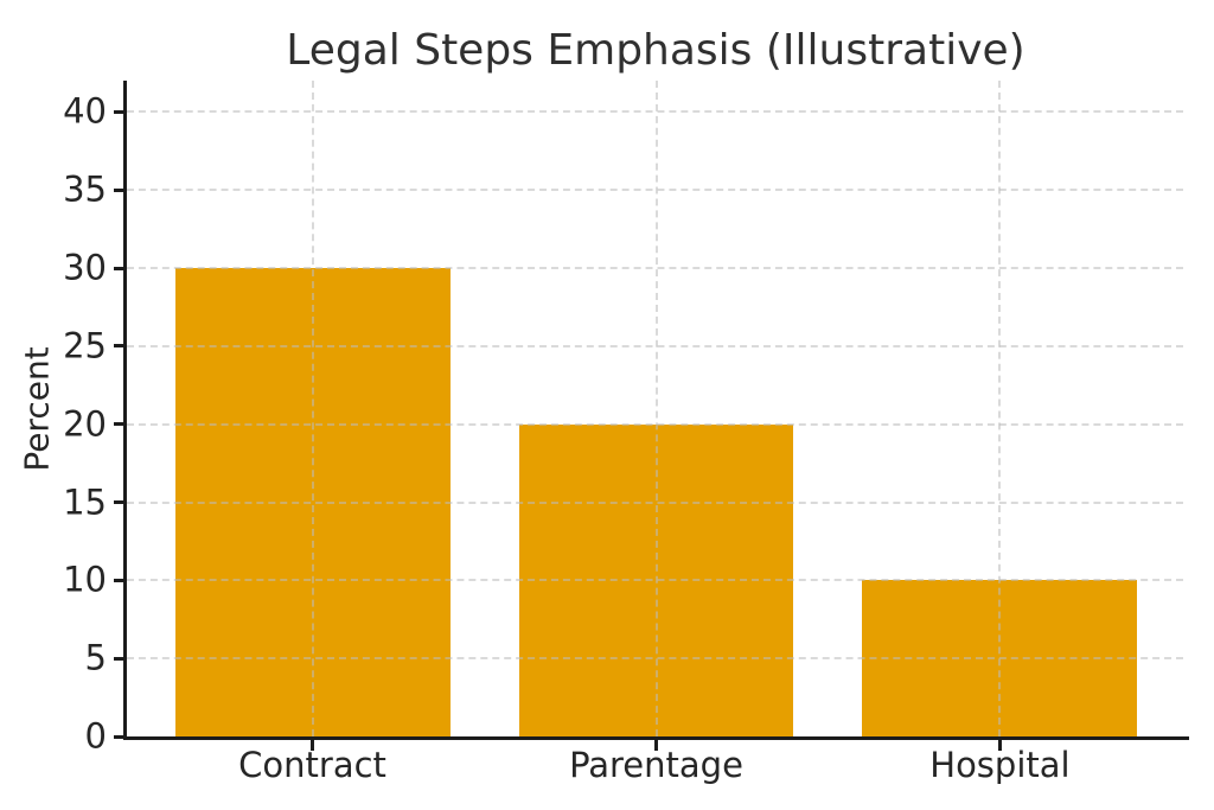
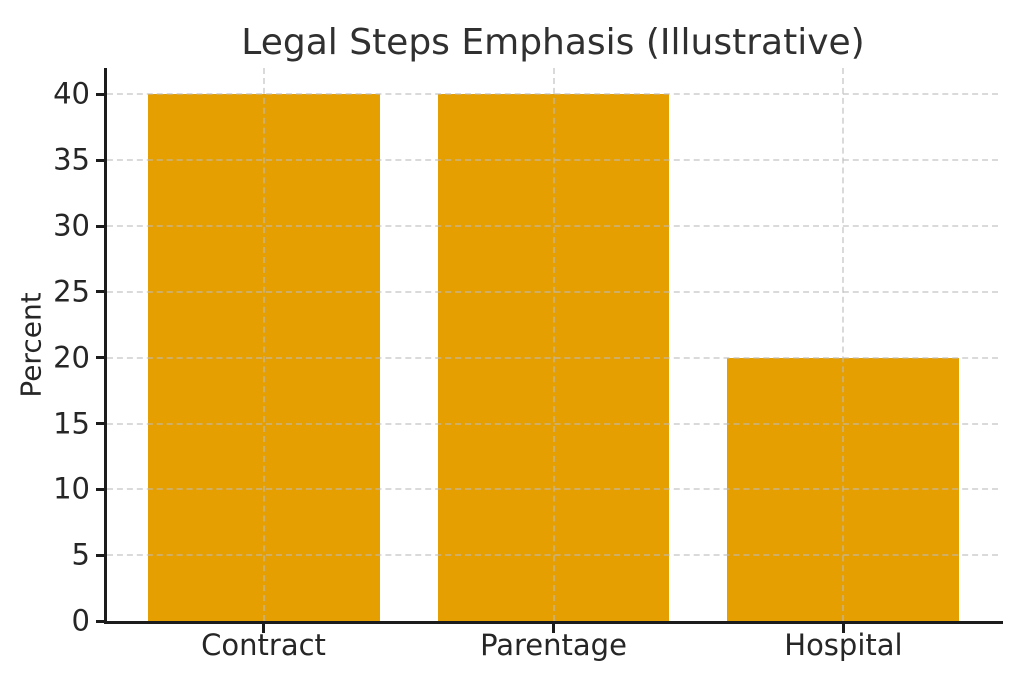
Contract: 30 -> 40
Parentage: 20 -> 40
Hospital: 10 -> 20
